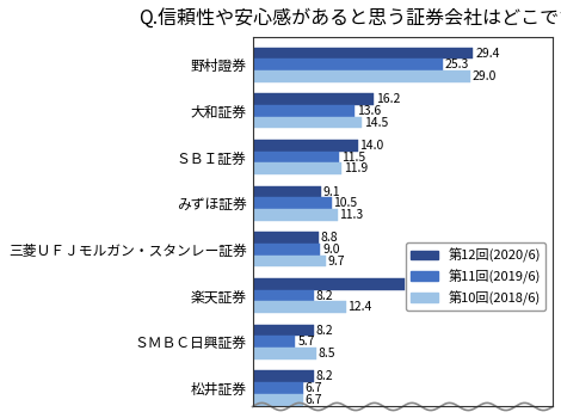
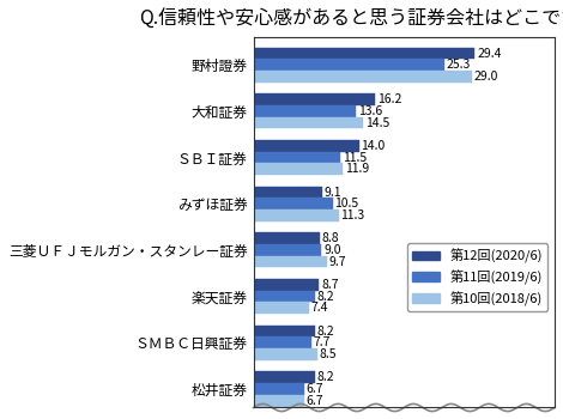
第12回(2020/6)/楽天証券: 20.3 -> 8.7
第10回(2018/6)/楽天証券: 12.4 -> 7.4
第11回(2019/6)/ＳＭＢＣ日興証券: 5.7 -> 7.7
